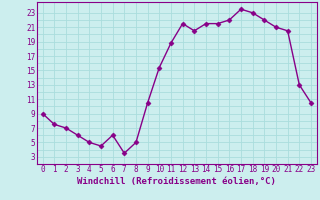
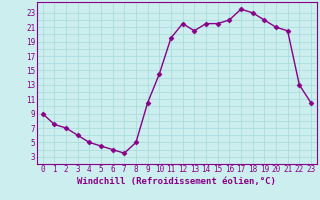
6: 6.0 -> 4.0
10: 15.4 -> 14.5
11: 18.8 -> 19.5
